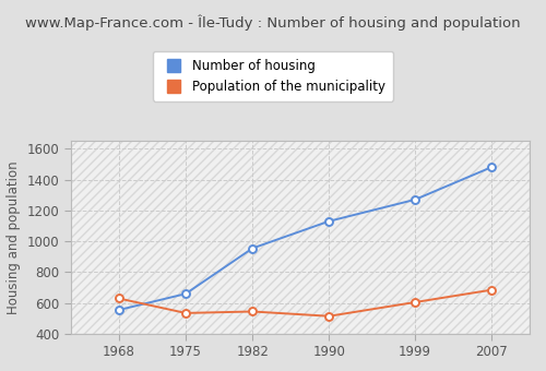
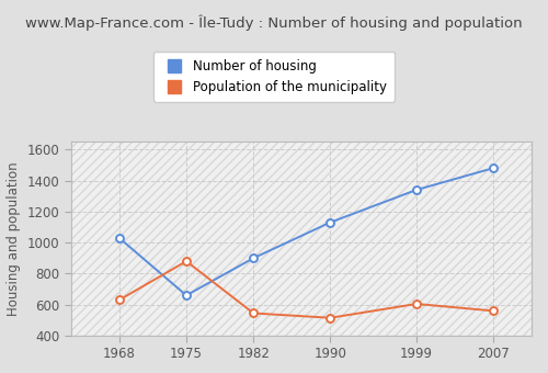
Number of housing/1968: 560 -> 1030
Population of the municipality/1975: 540 -> 880
Number of housing/1982: 960 -> 900
Number of housing/1999: 1270 -> 1340
Population of the municipality/2007: 680 -> 560
